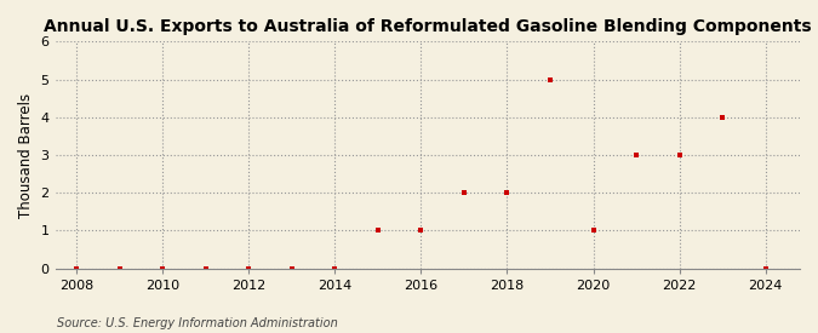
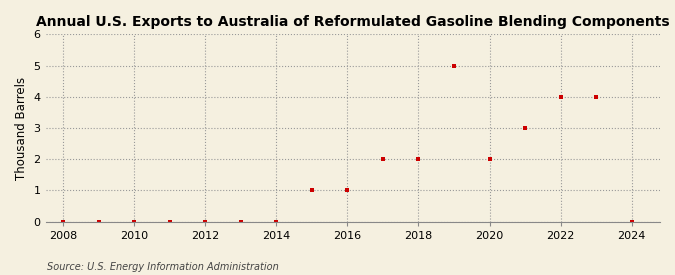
2020: 1 -> 2
2022: 3 -> 4
